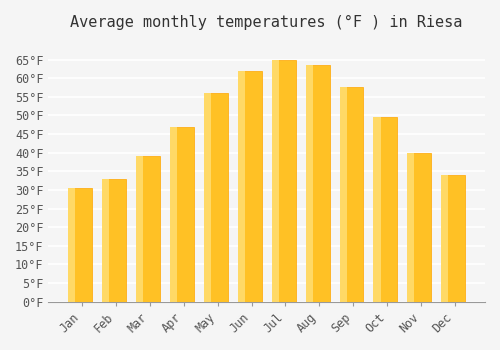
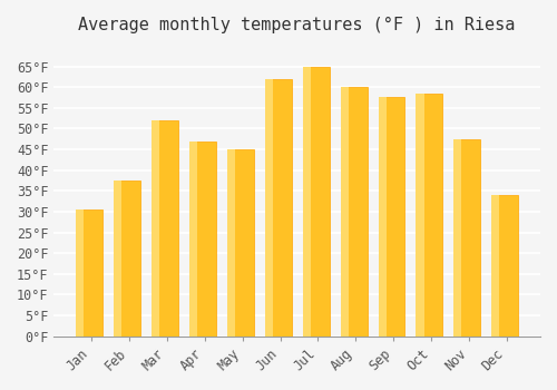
Feb: 33.0°F -> 37.5°F
Mar: 39.0°F -> 52.0°F
May: 56.0°F -> 45.0°F
Aug: 63.5°F -> 60.0°F
Oct: 49.5°F -> 58.5°F
Nov: 40.0°F -> 47.5°F
